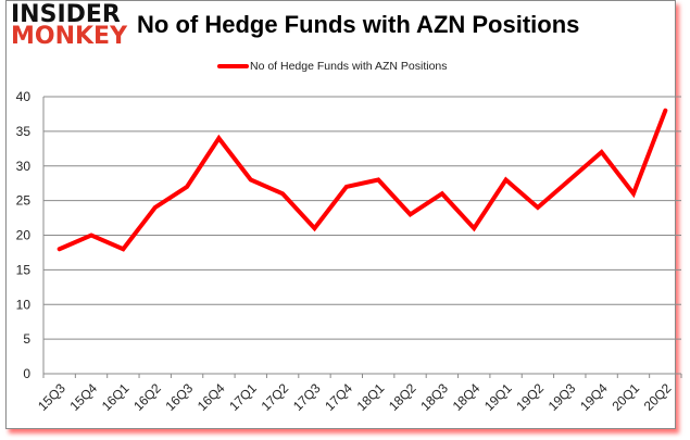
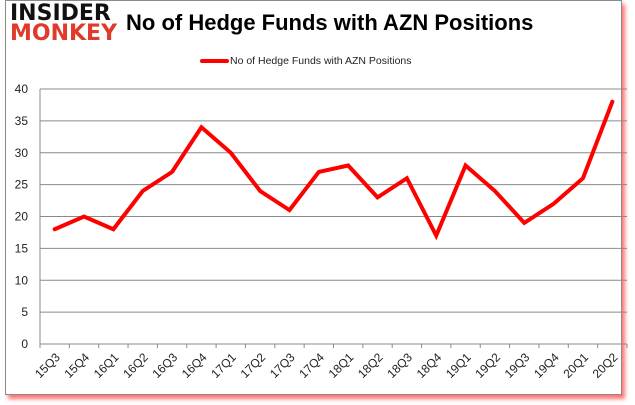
17Q1: 28 -> 30
17Q2: 26 -> 24
18Q4: 21 -> 17
19Q3: 28 -> 19
19Q4: 32 -> 22
